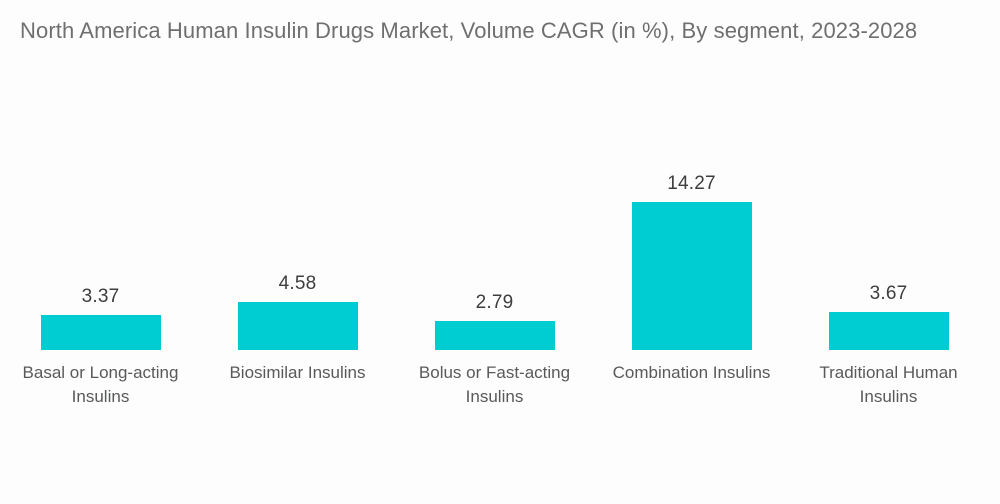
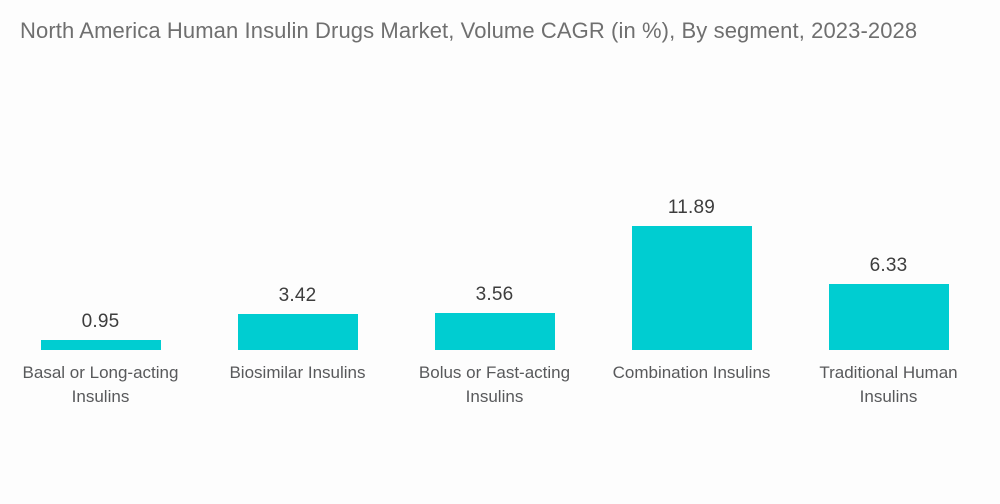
Basal or Long-acting Insulins: 3.37 -> 0.95
Biosimilar Insulins: 4.58 -> 3.42
Bolus or Fast-acting Insulins: 2.79 -> 3.56
Combination Insulins: 14.27 -> 11.89
Traditional Human Insulins: 3.67 -> 6.33
